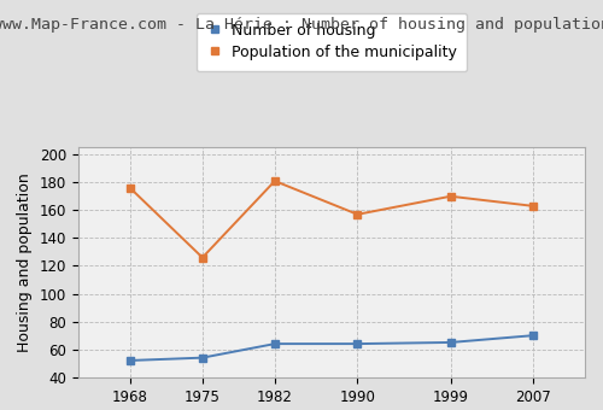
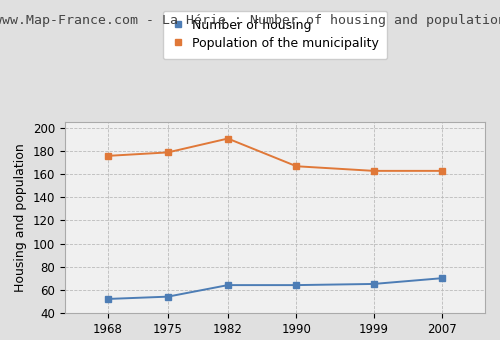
Population of the municipality/1975: 126 -> 179
Population of the municipality/1982: 181 -> 191
Population of the municipality/1990: 157 -> 167
Population of the municipality/1999: 170 -> 163
